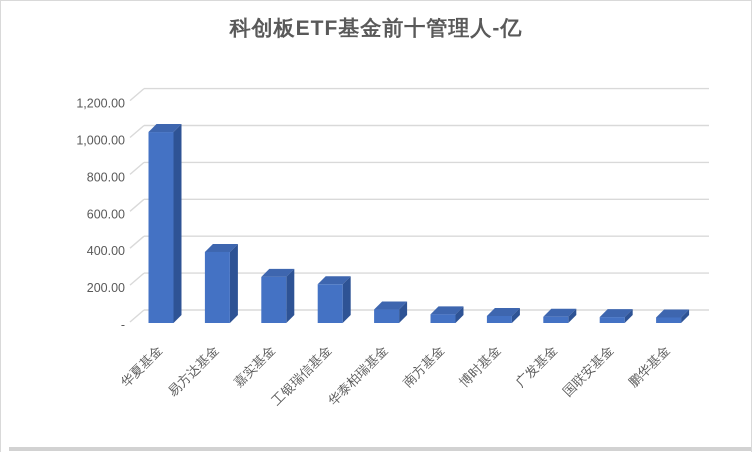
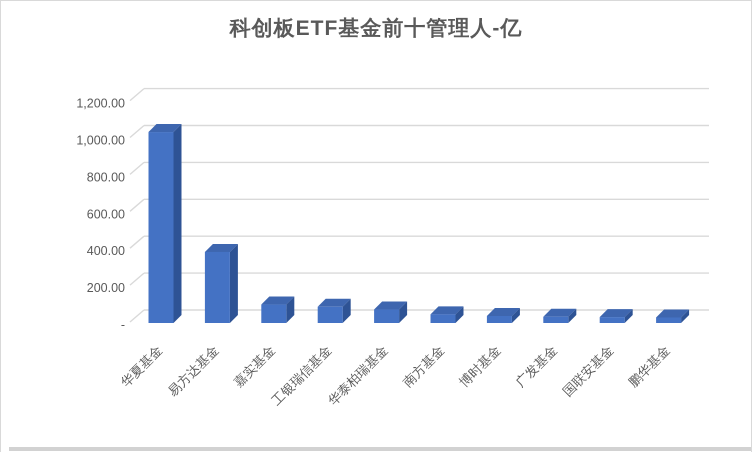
嘉实基金: 250 -> 100
工银瑞信基金: 210 -> 90
